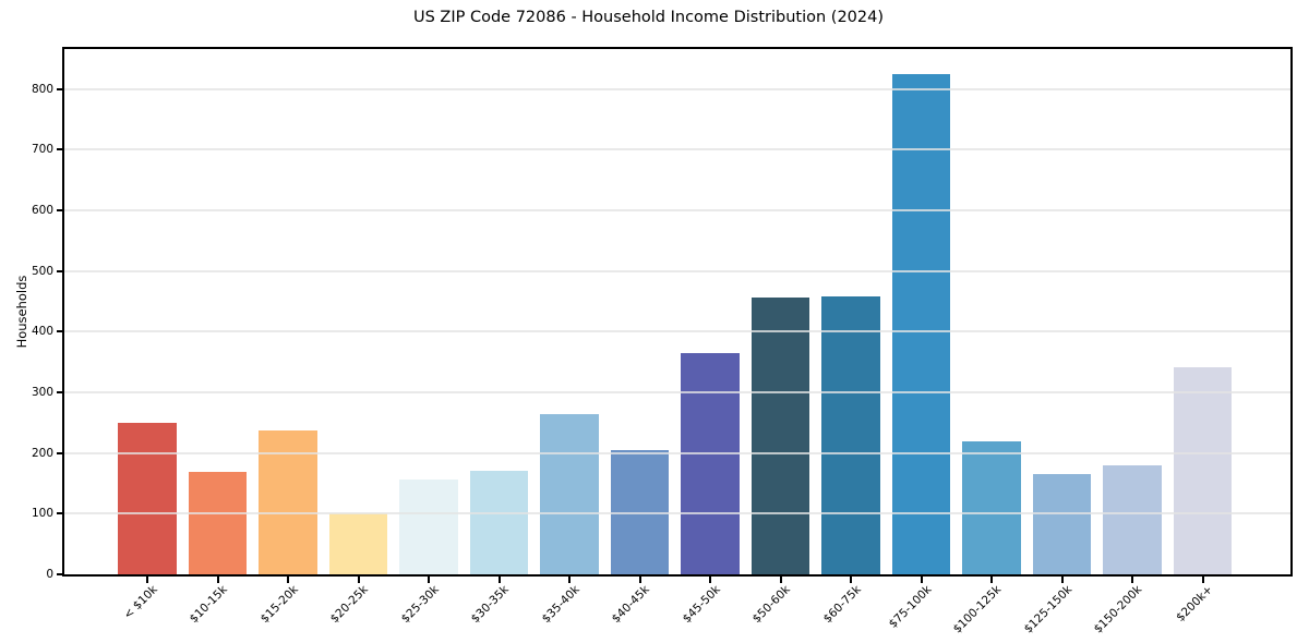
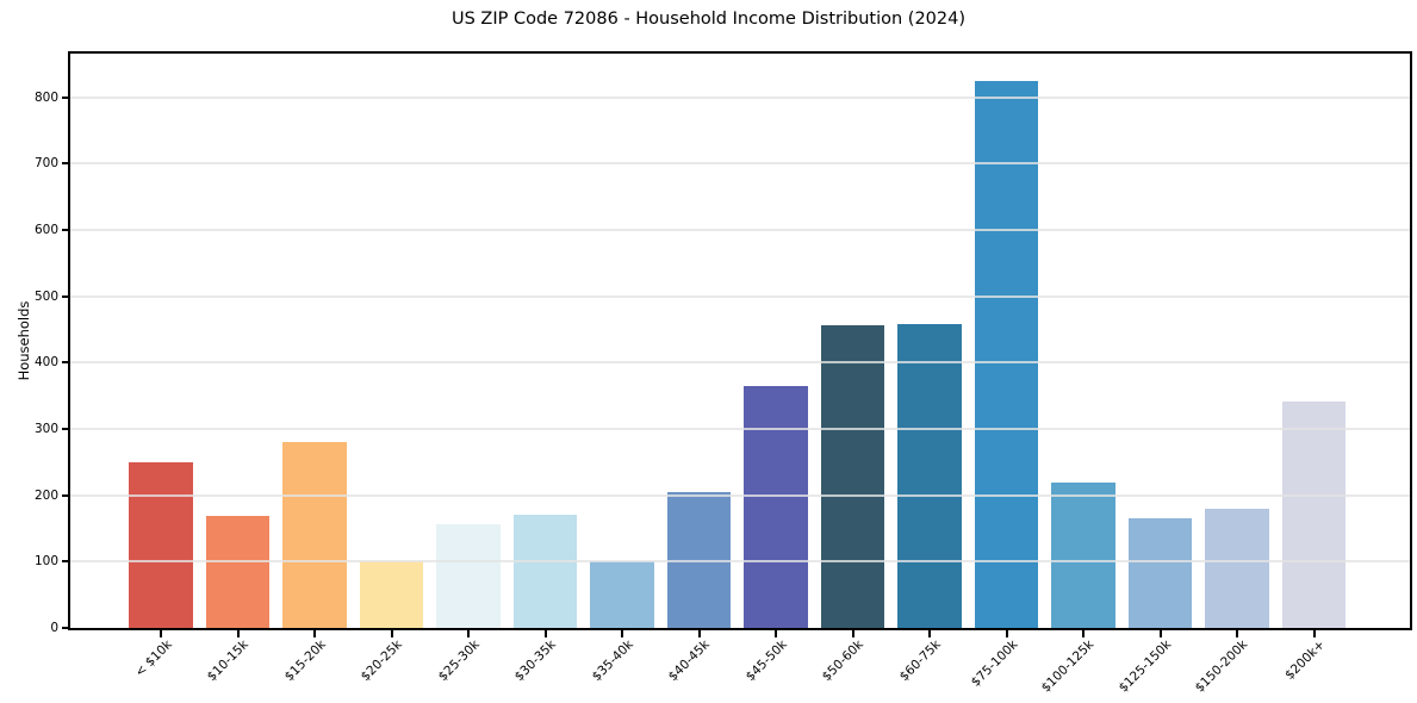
$15-20k: 240 -> 280
$35-40k: 260 -> 100
